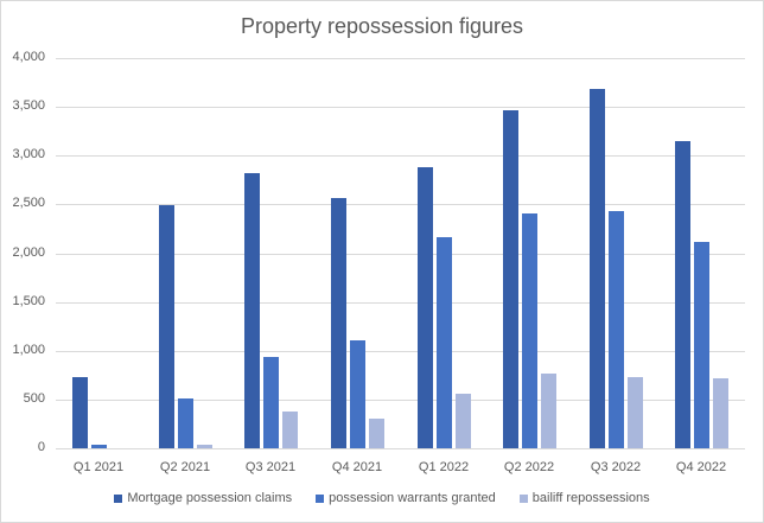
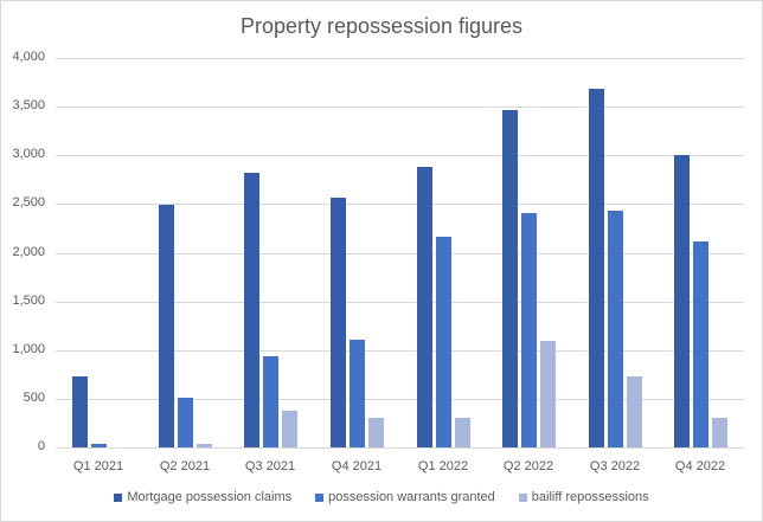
bailiff repossessions/Q1 2022: 600 -> 300
bailiff repossessions/Q2 2022: 800 -> 1100
Mortgage possession claims/Q4 2022: 3200 -> 3000
bailiff repossessions/Q4 2022: 700 -> 300
